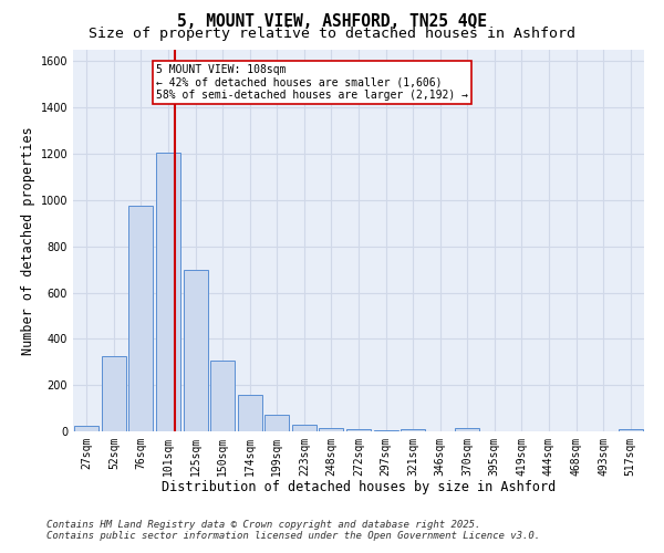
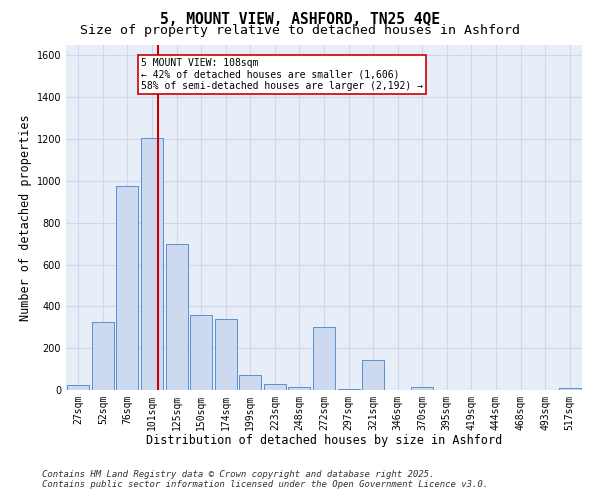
150sqm: 305 -> 360
174sqm: 160 -> 340
272sqm: 10 -> 300
321sqm: 8 -> 145
